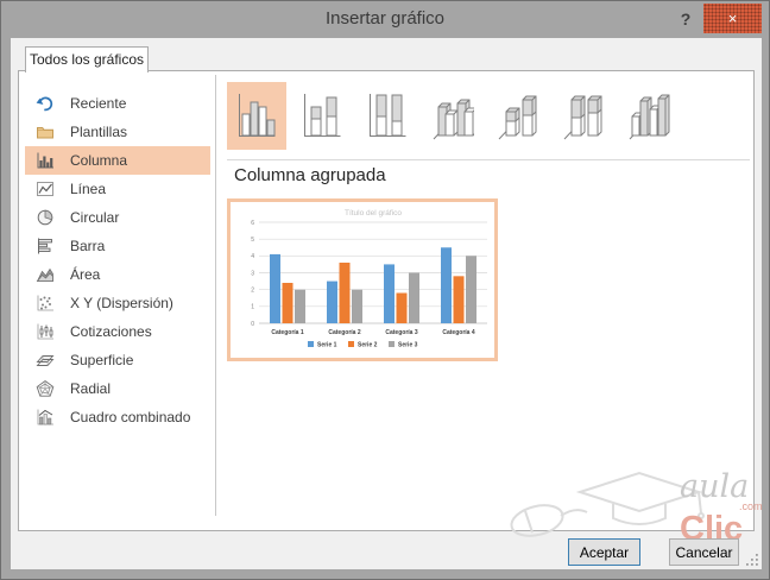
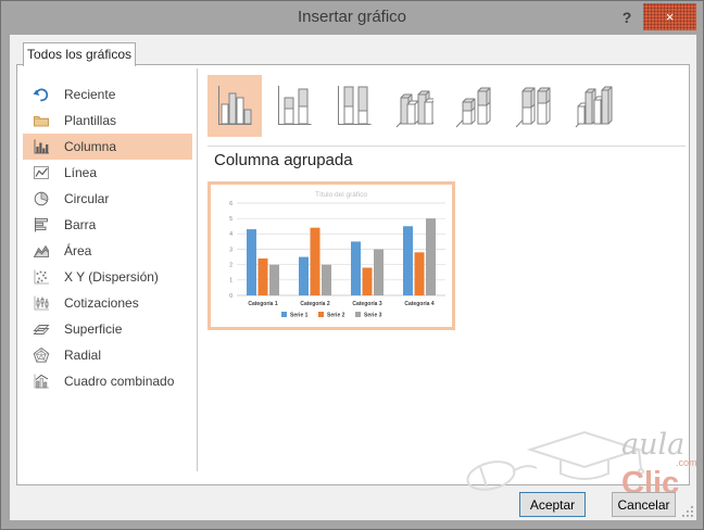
Serie 1/Categoría 1: 4.1 -> 4.3
Serie 2/Categoría 2: 3.6 -> 4.4
Serie 3/Categoría 4: 4 -> 5
